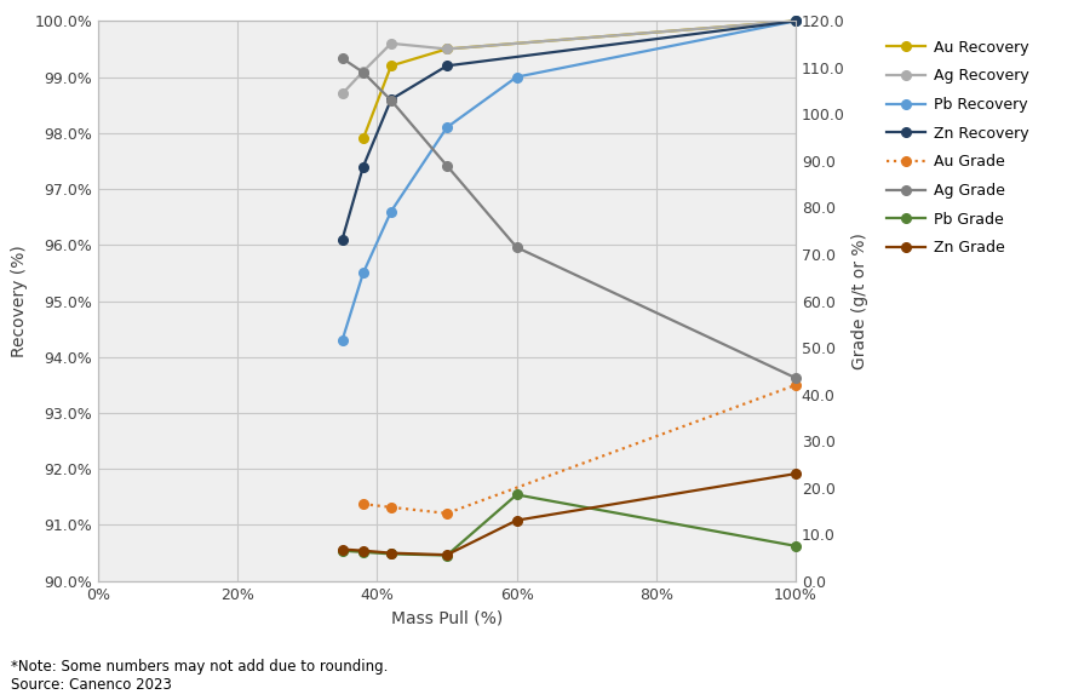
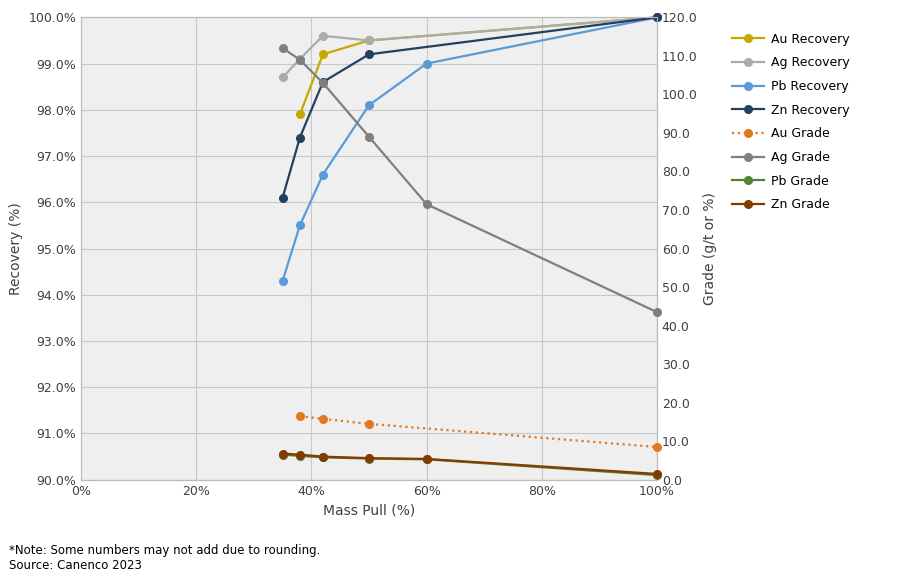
Pb Grade/60%: 18.5 -> 5.3
Zn Grade/60%: 13.0 -> 5.4
Au Grade/100%: 42.0 -> 8.5
Pb Grade/100%: 7.5 -> 1.2
Zn Grade/100%: 23.0 -> 1.5
